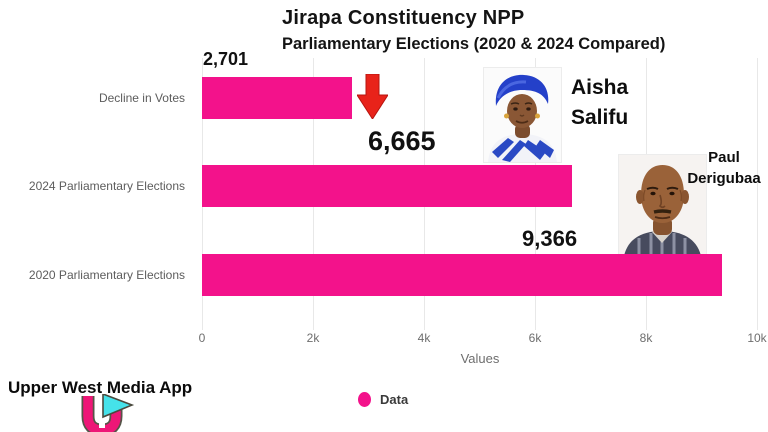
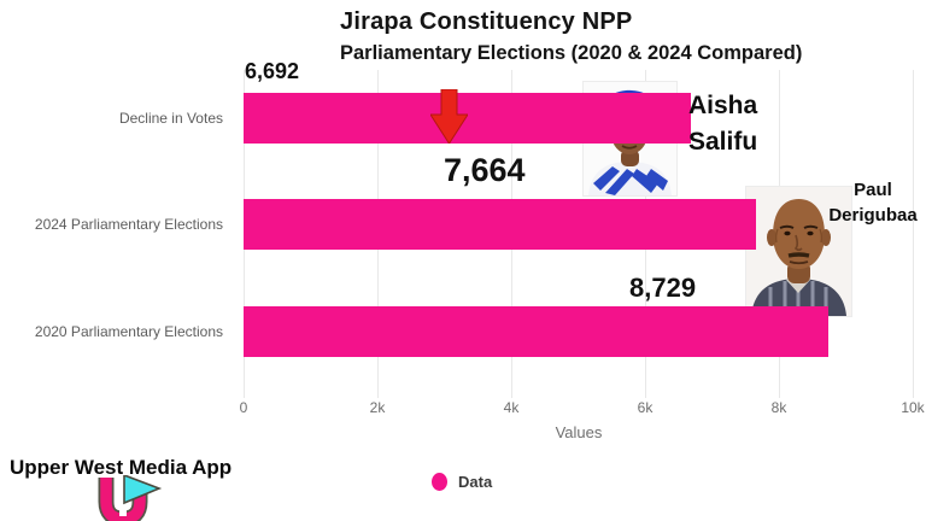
Decline in Votes: 2,701 -> 6,692
2024 Parliamentary Elections: 6,665 -> 7,664
2020 Parliamentary Elections: 9,366 -> 8,729
